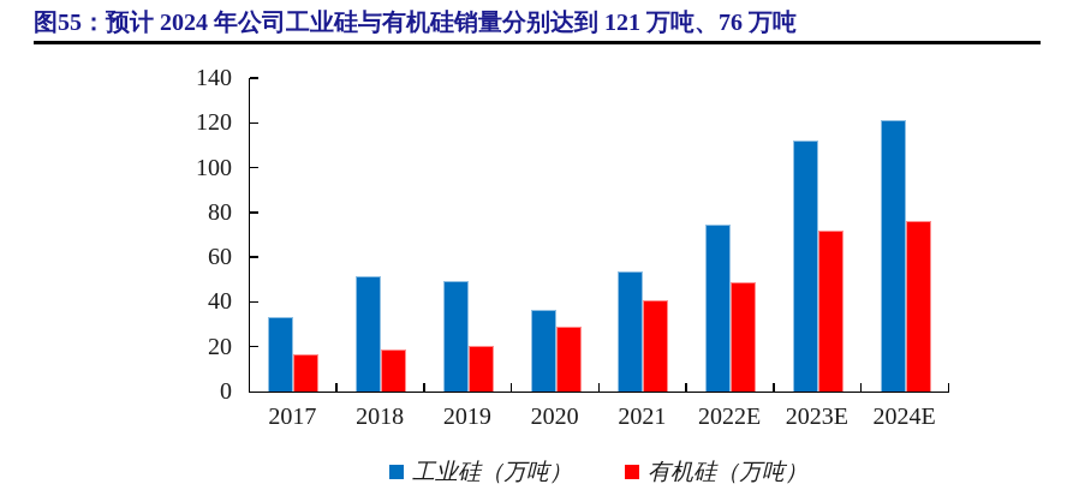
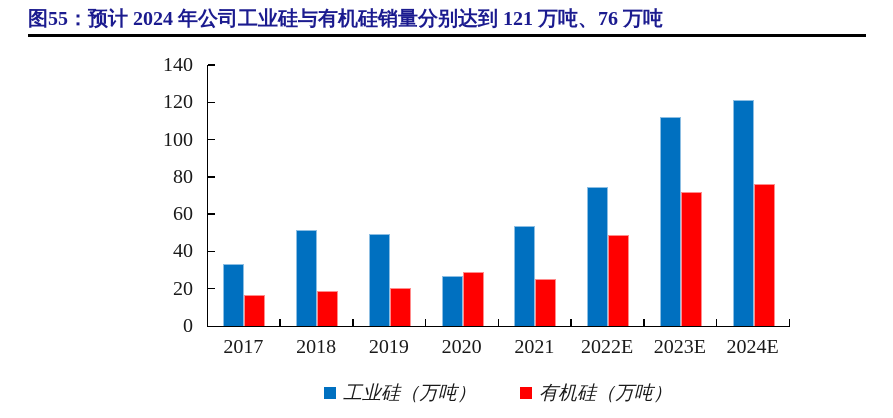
工业硅（万吨）/2020: 36 -> 27
有机硅（万吨）/2021: 41 -> 25
